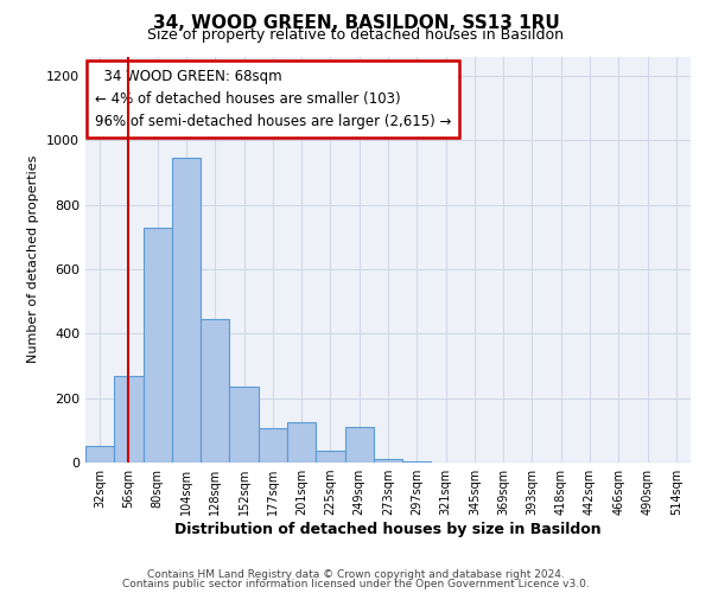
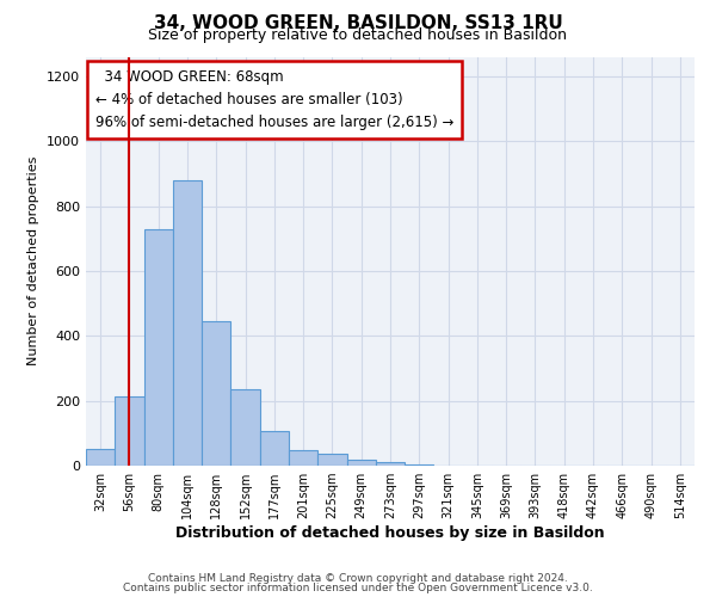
56sqm: 270 -> 215
104sqm: 945 -> 880
201sqm: 125 -> 48
249sqm: 110 -> 20
